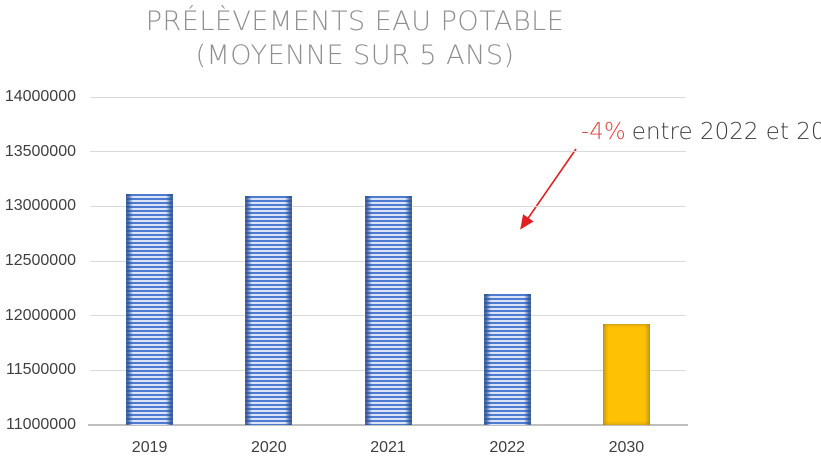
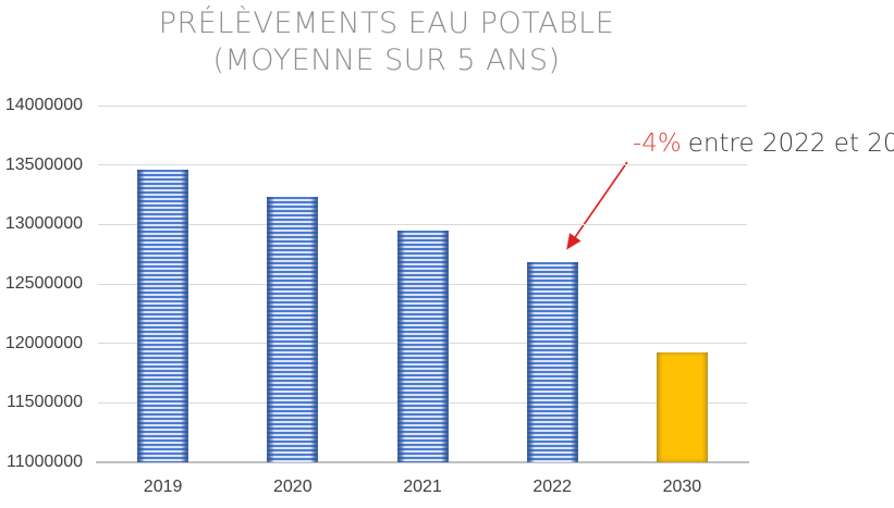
2019: 13110000 -> 13460000
2020: 13090000 -> 13230000
2021: 13090000 -> 12950000
2022: 12200000 -> 12680000
